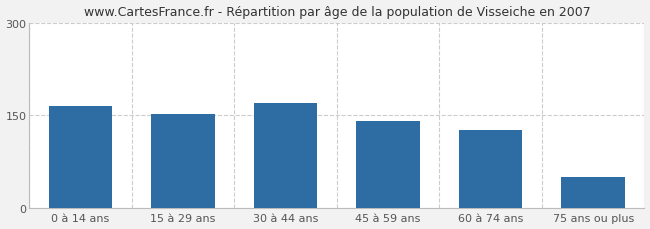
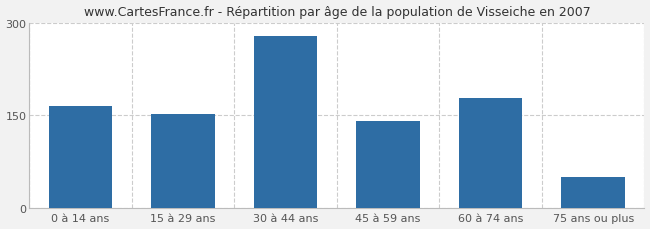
30 à 44 ans: 170 -> 278
60 à 74 ans: 127 -> 178
